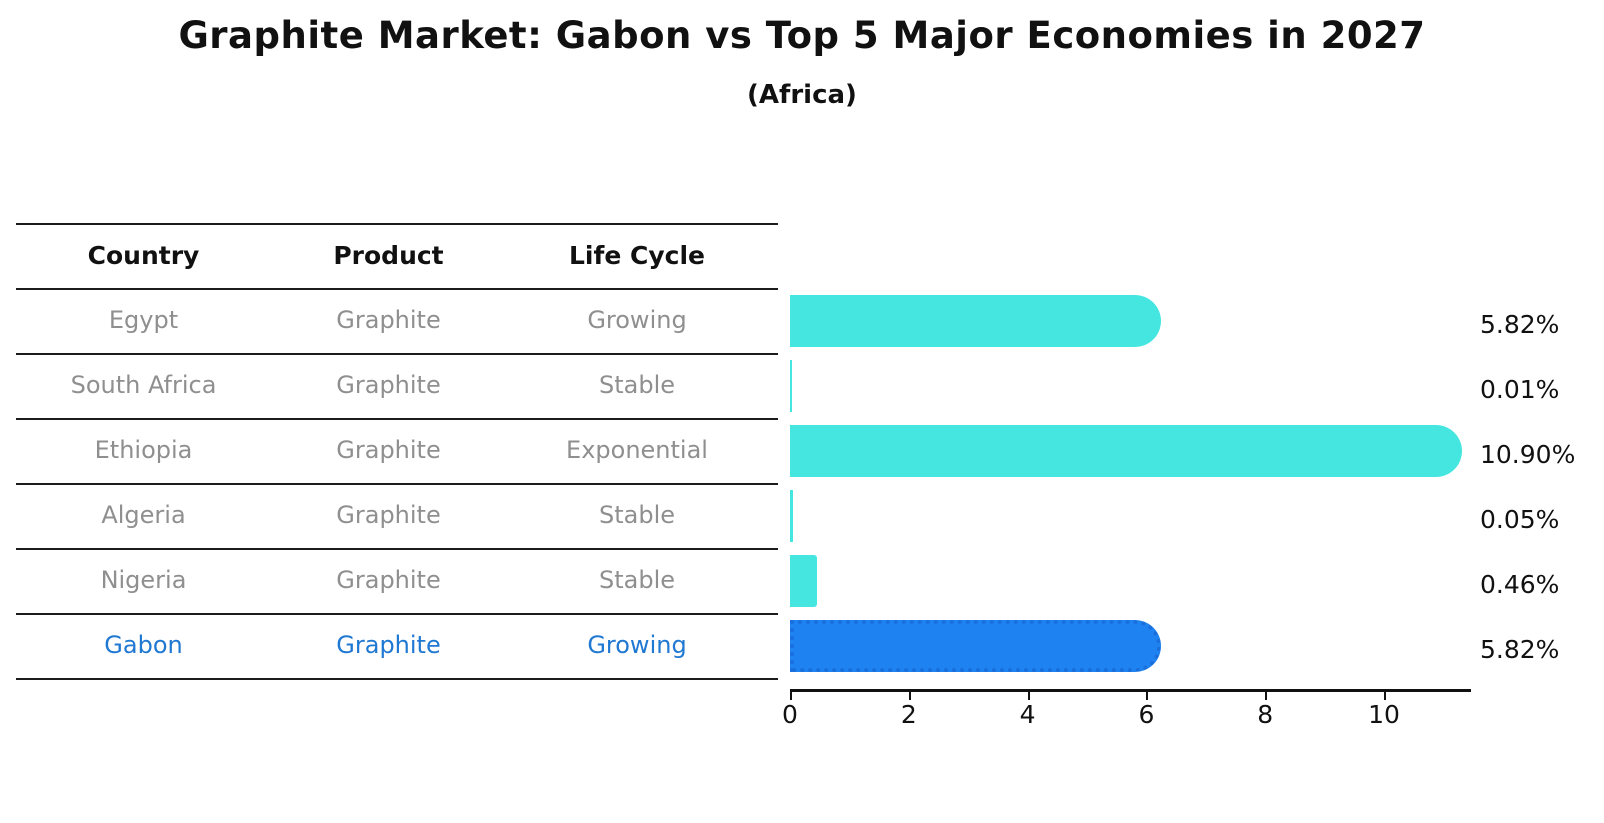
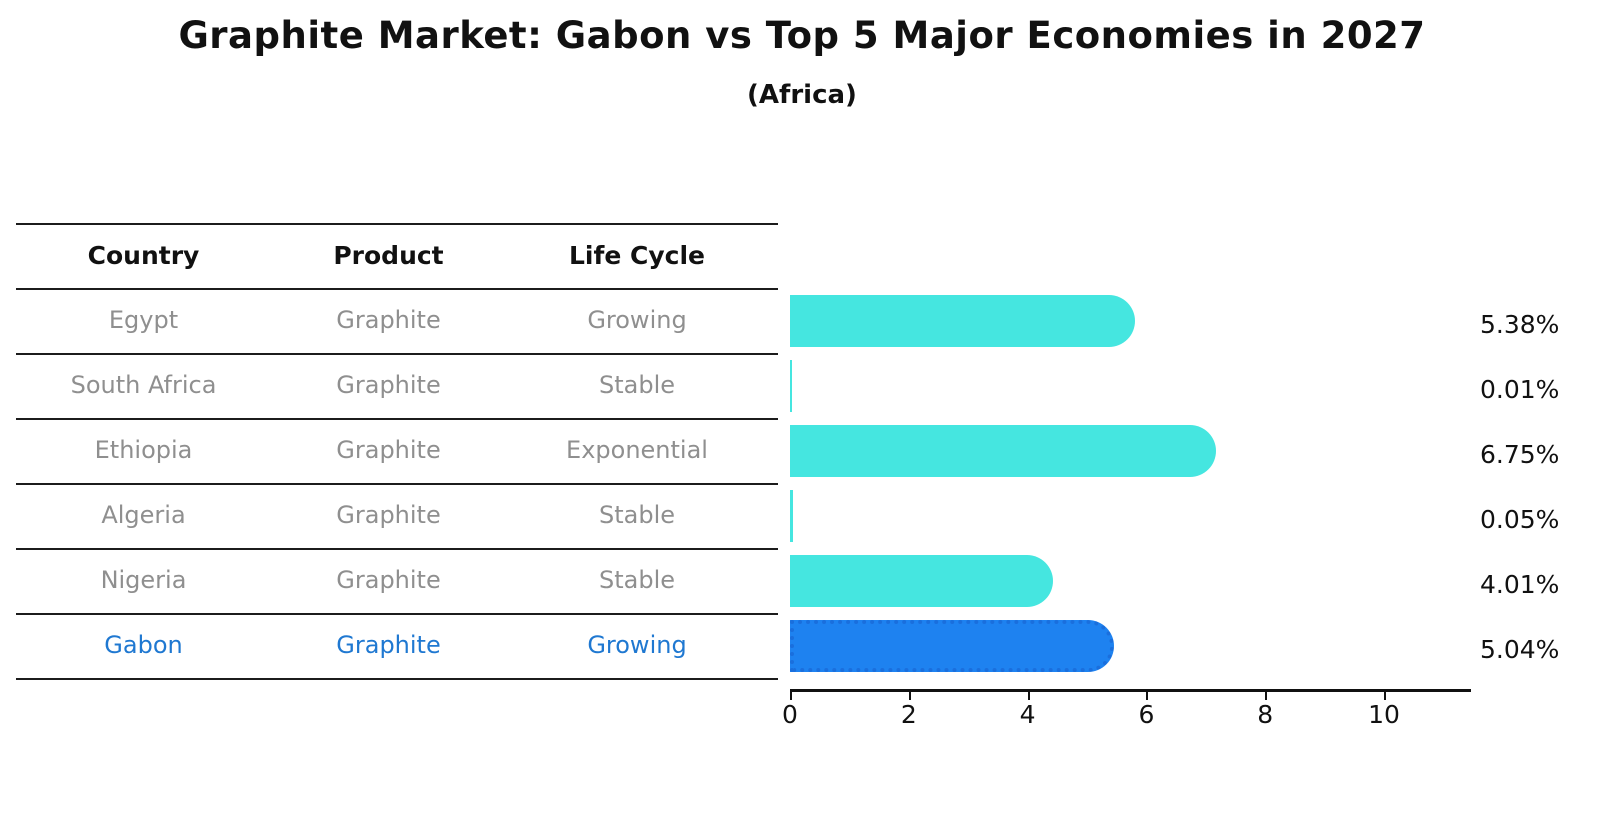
Egypt: 5.82% -> 5.38%
Ethiopia: 10.90% -> 6.75%
Nigeria: 0.46% -> 4.01%
Gabon: 5.82% -> 5.04%
